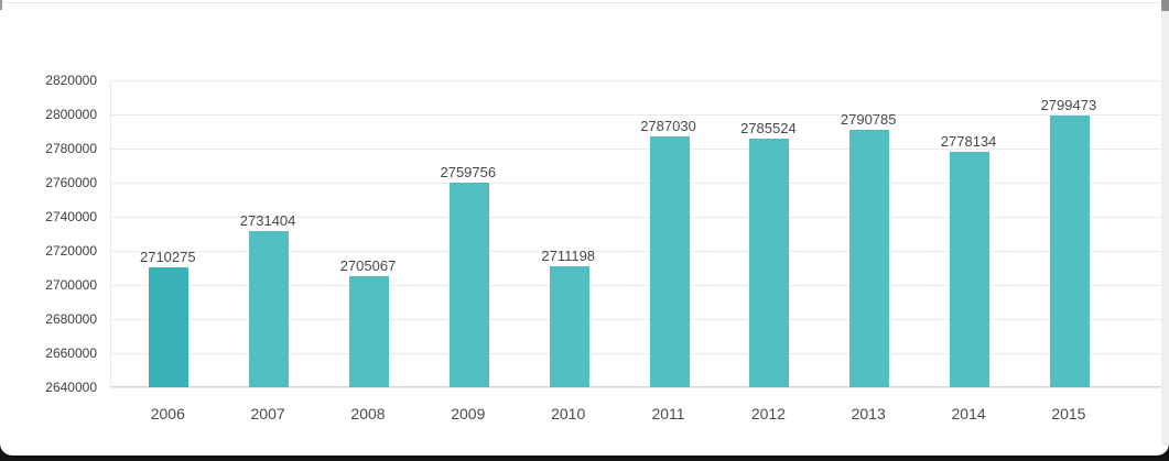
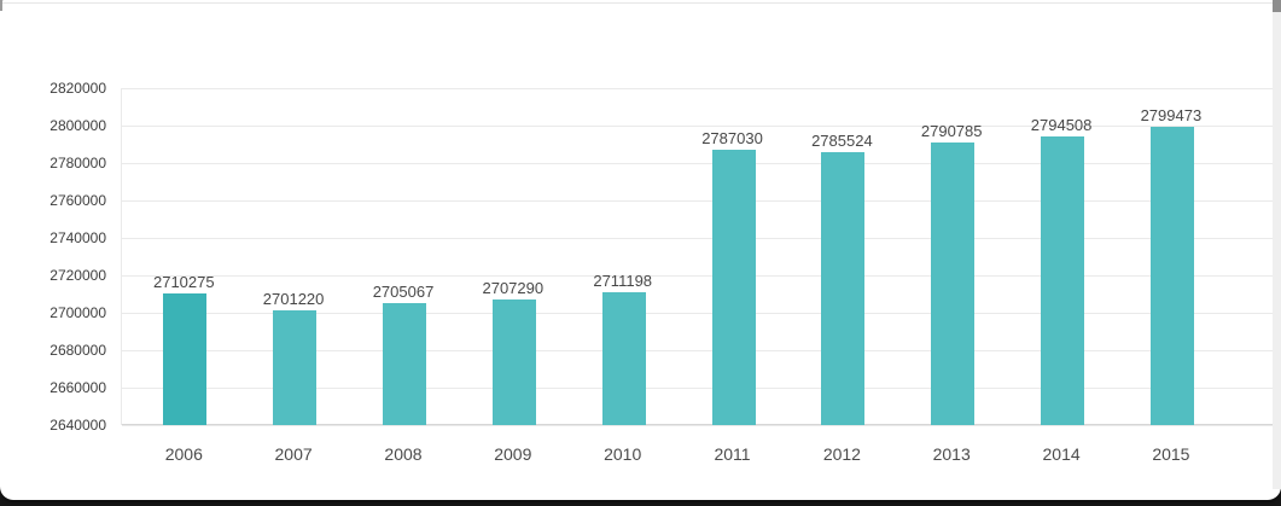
2007: 2731404 -> 2701220
2009: 2759756 -> 2707290
2014: 2778134 -> 2794508
